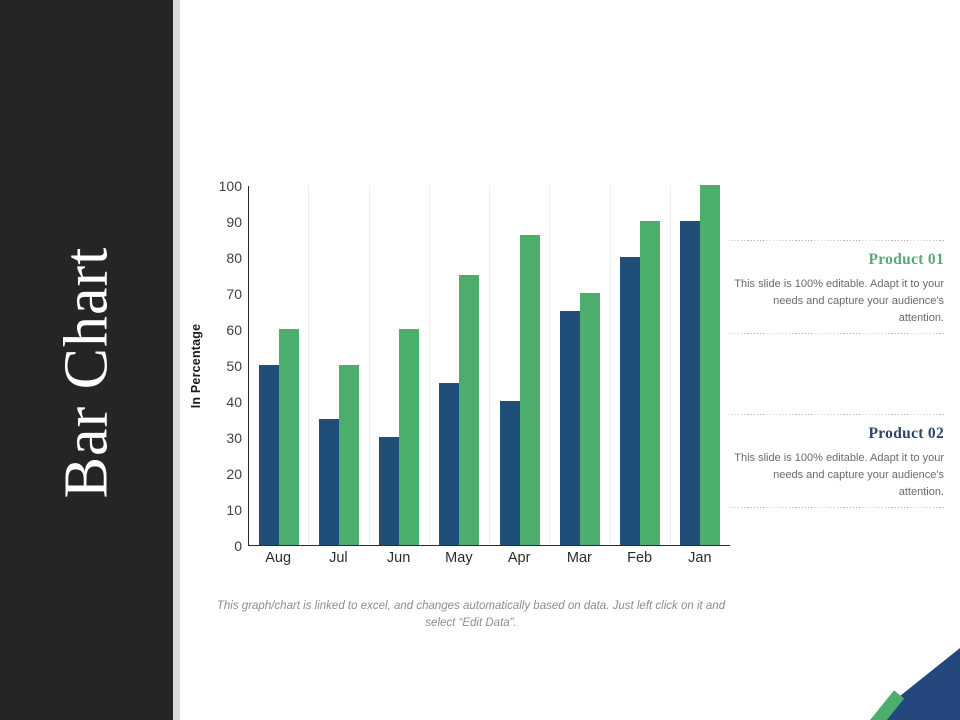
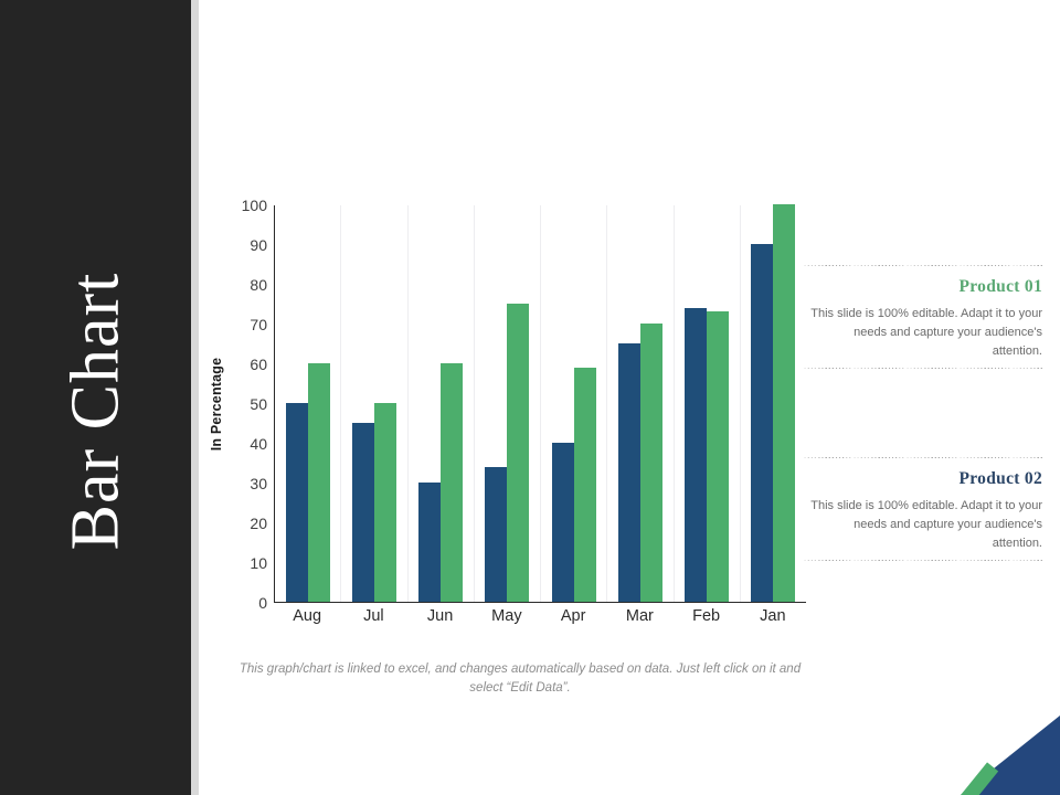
Product 01/Jul: 35 -> 45
Product 01/May: 45 -> 34
Product 02/Apr: 86 -> 59
Product 01/Feb: 80 -> 74
Product 02/Feb: 90 -> 73
